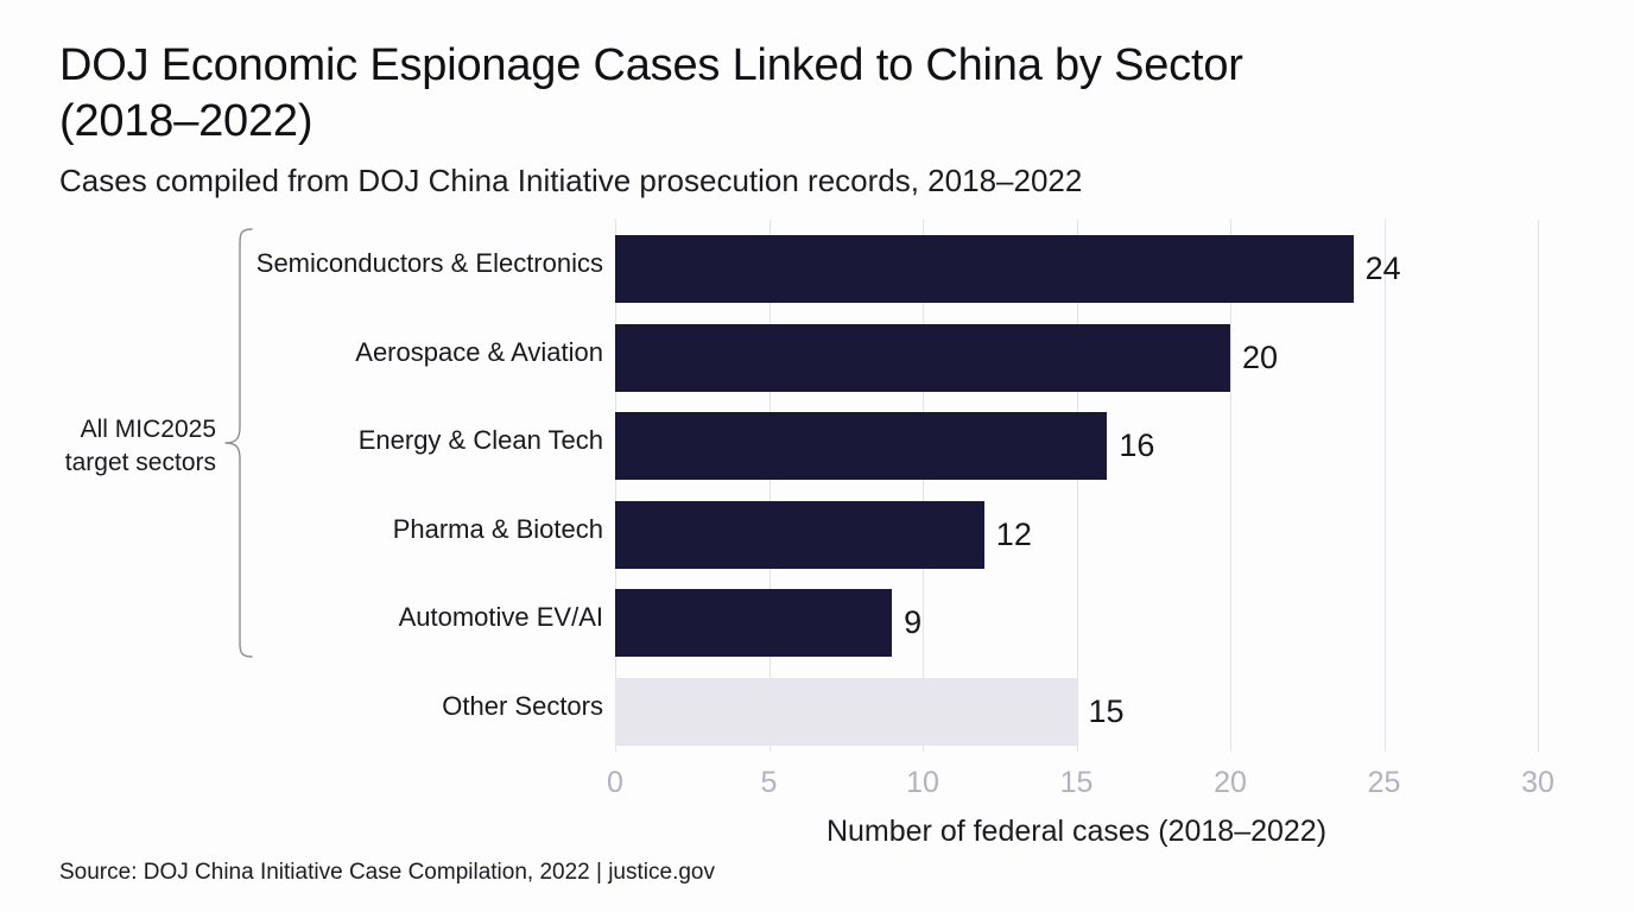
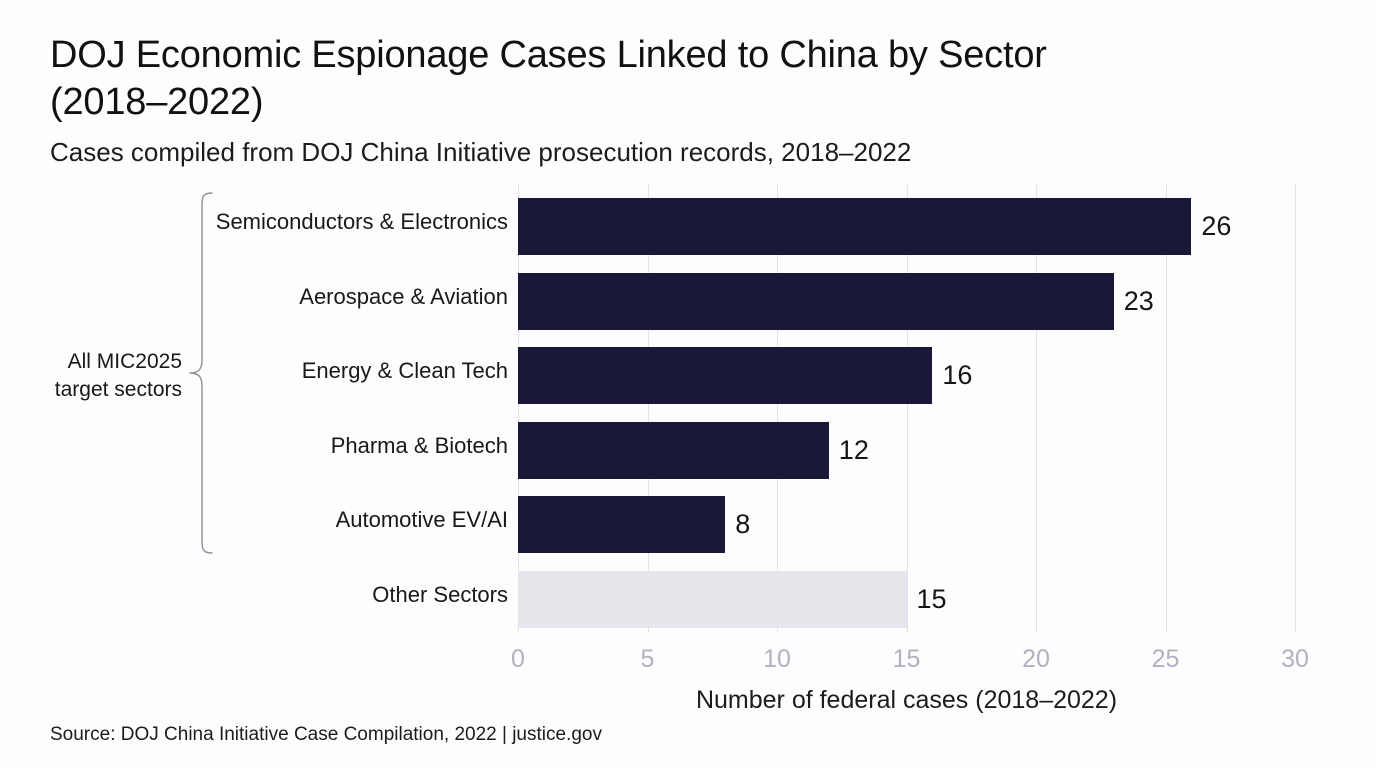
Semiconductors & Electronics: 24 -> 26
Aerospace & Aviation: 20 -> 23
Automotive EV/AI: 9 -> 8
